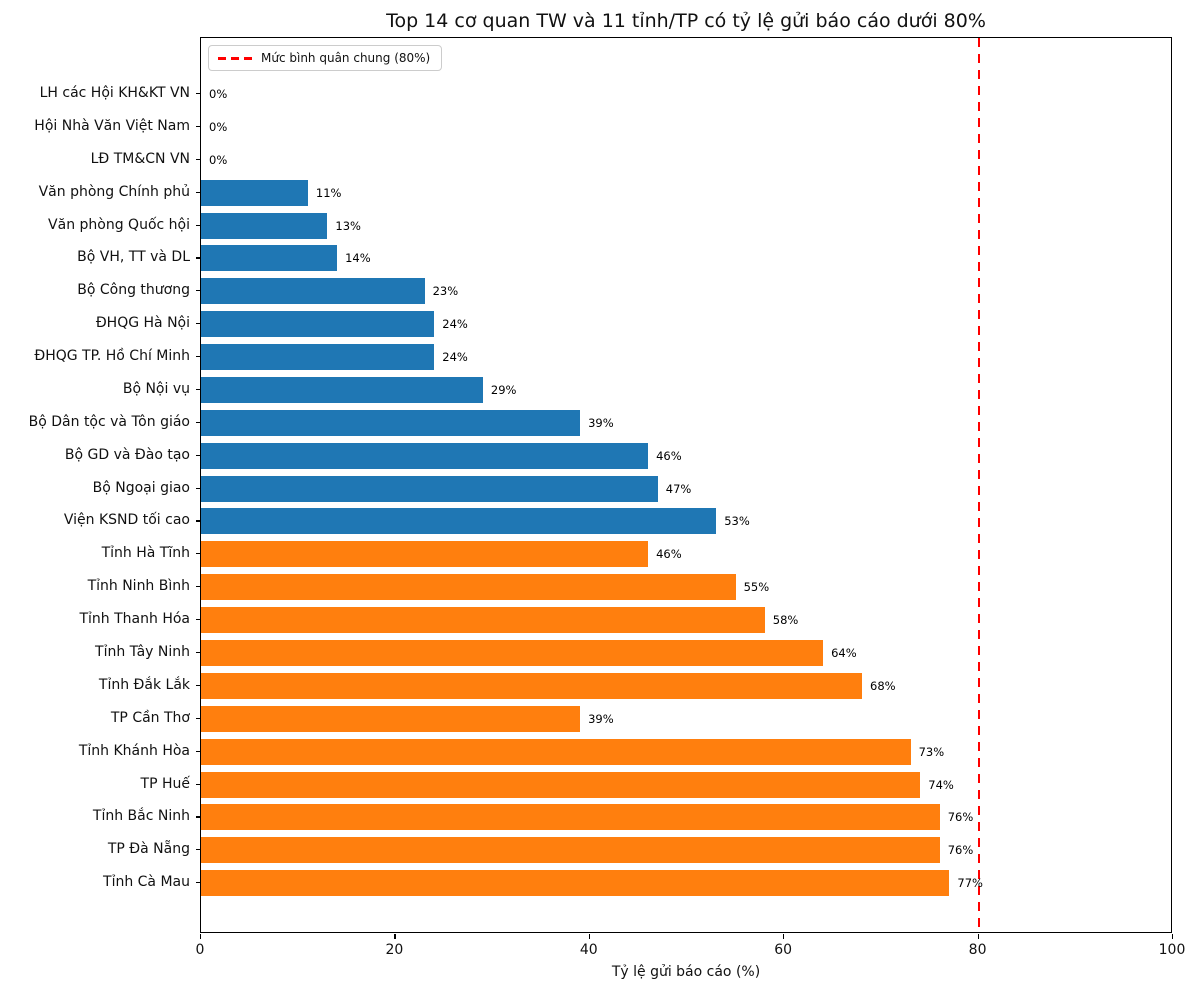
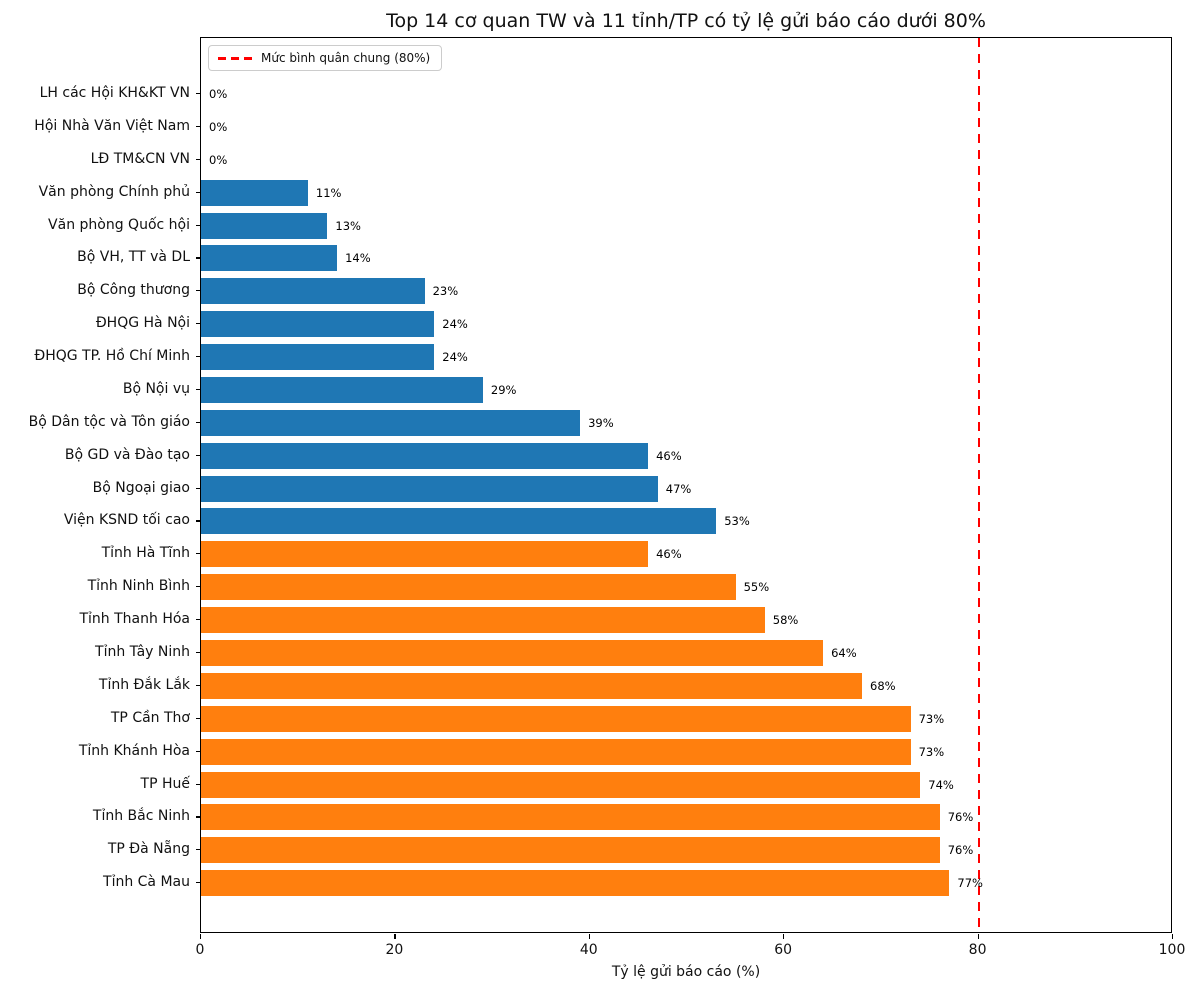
TP Cần Thơ: 39% -> 73%
